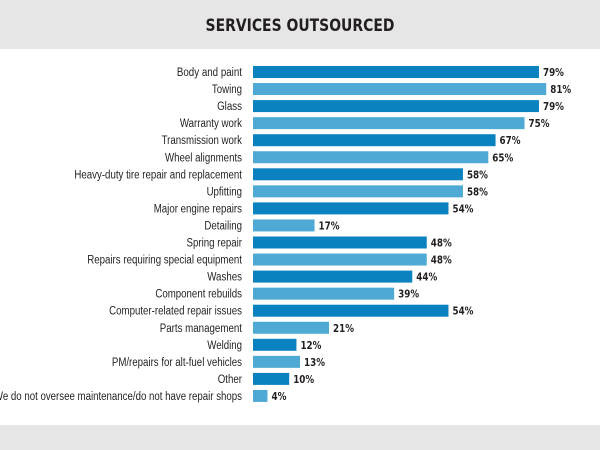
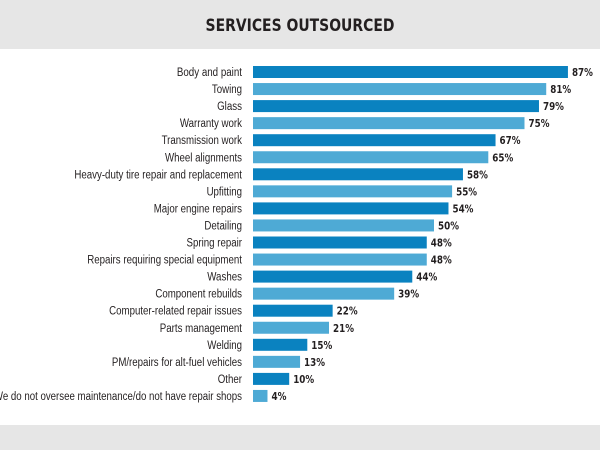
Body and paint: 79% -> 87%
Upfitting: 58% -> 55%
Detailing: 17% -> 50%
Computer-related repair issues: 54% -> 22%
Welding: 12% -> 15%
